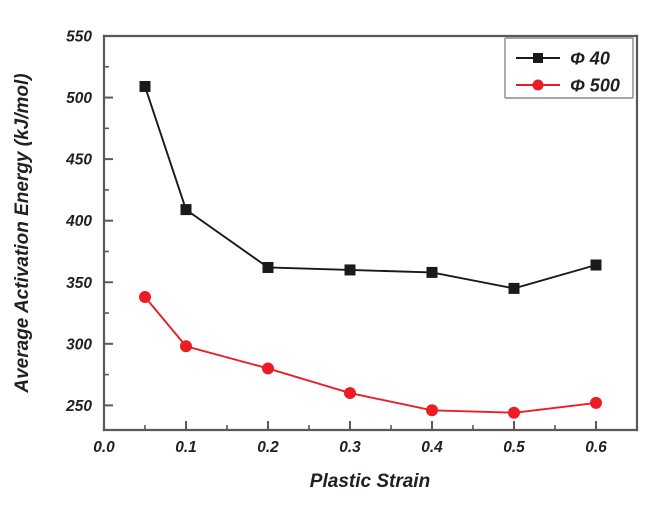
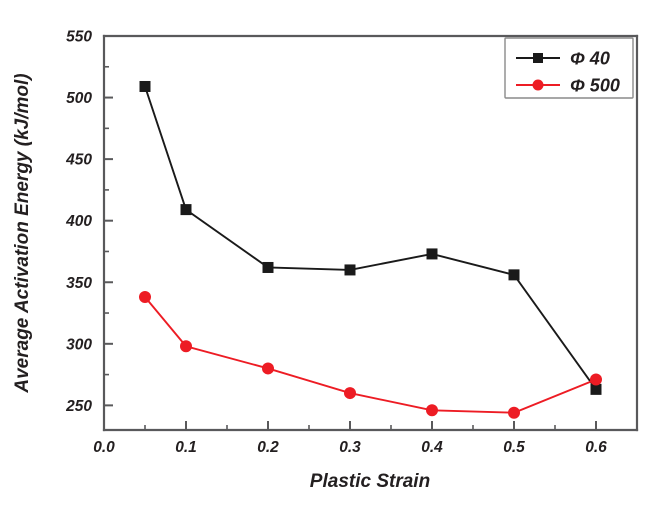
Φ 40/0.4: 358 -> 373
Φ 40/0.5: 345 -> 356
Φ 40/0.6: 364 -> 263
Φ 500/0.6: 252 -> 271
